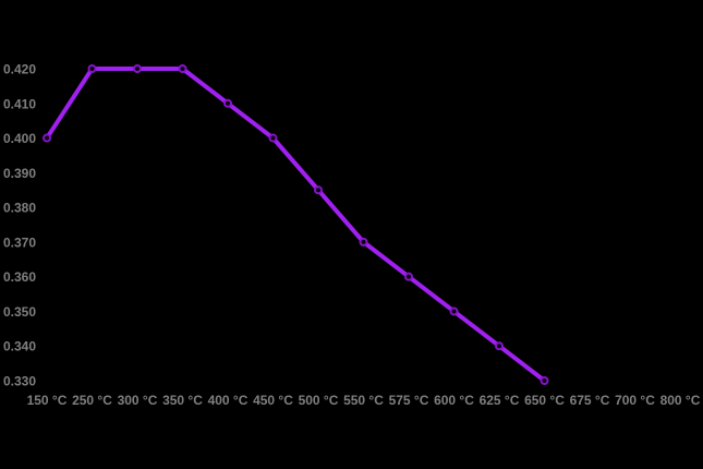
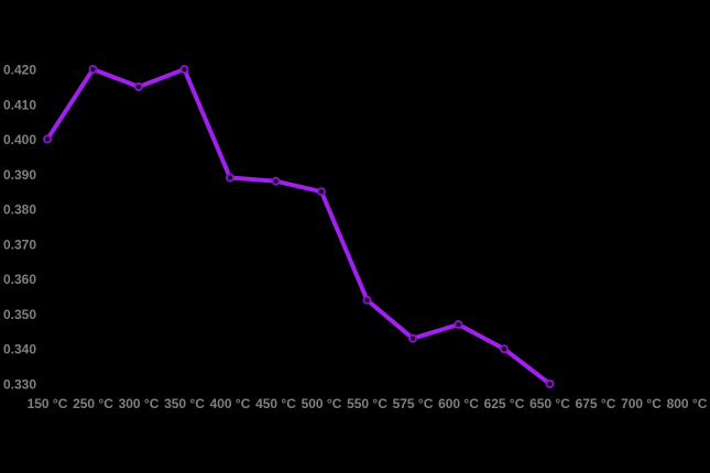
300 °C: 0.420 -> 0.415
400 °C: 0.410 -> 0.389
450 °C: 0.400 -> 0.388
550 °C: 0.370 -> 0.354
575 °C: 0.360 -> 0.343
600 °C: 0.350 -> 0.347
